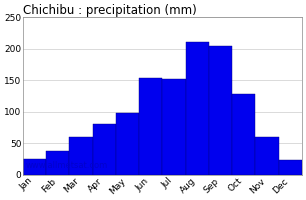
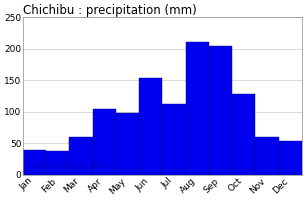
Jan: 25 -> 40
Apr: 80 -> 104
Jul: 152 -> 112
Dec: 23 -> 54
